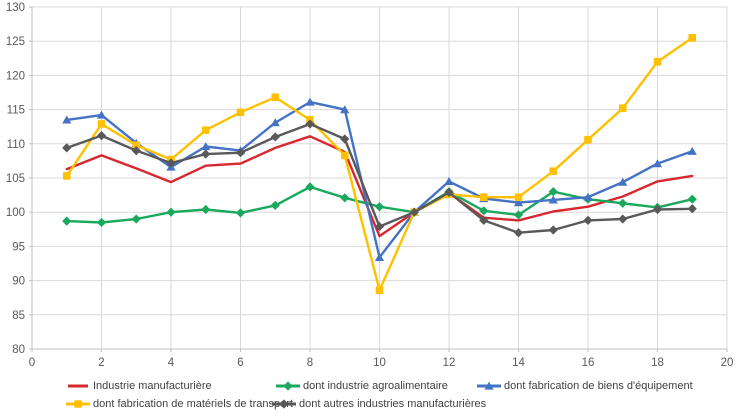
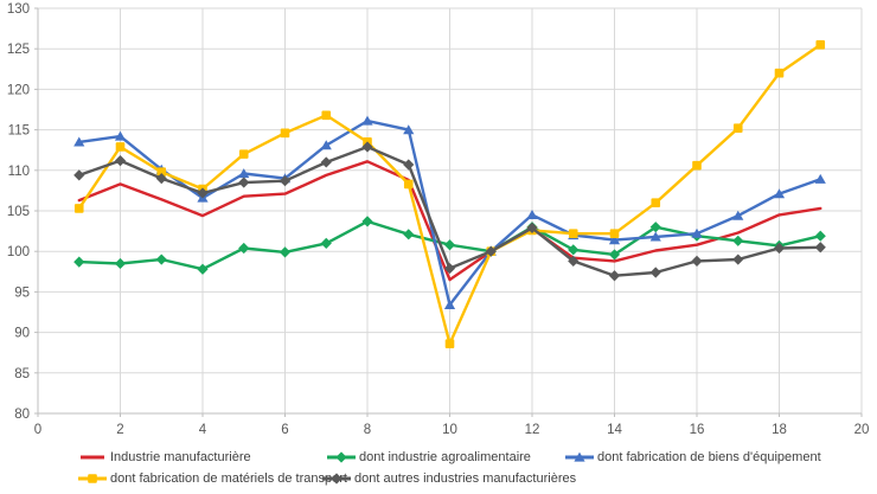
dont industrie agroalimentaire/4: 100 -> 98
